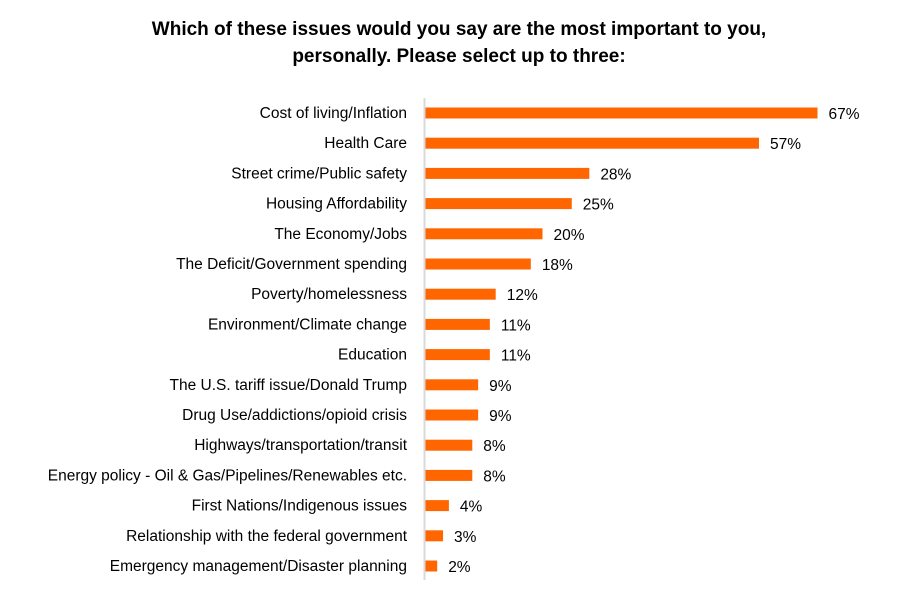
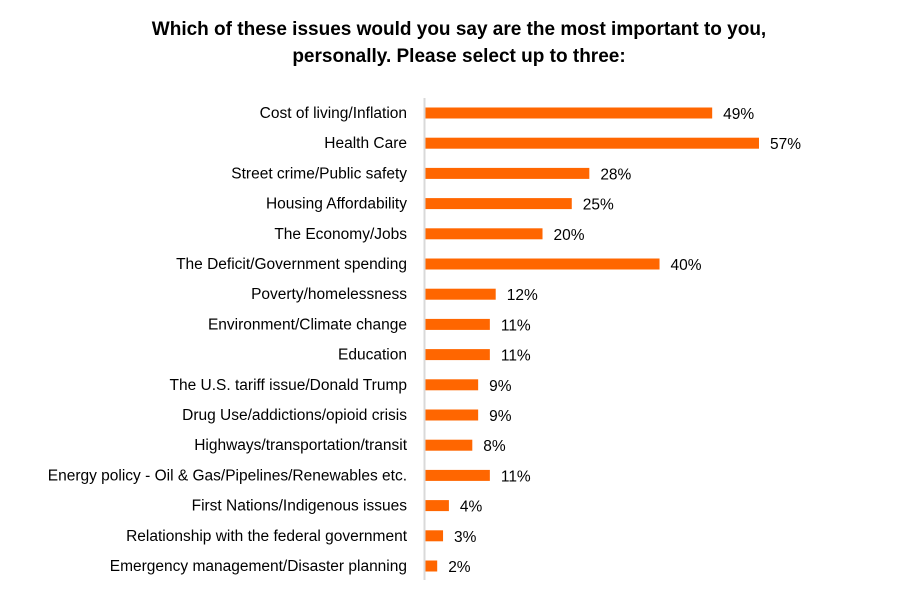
Cost of living/Inflation: 67% -> 49%
The Deficit/Government spending: 18% -> 40%
Energy policy - Oil & Gas/Pipelines/Renewables etc.: 8% -> 11%
